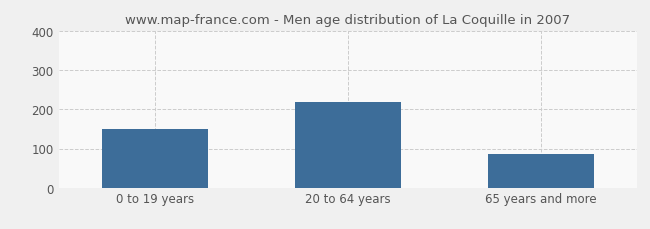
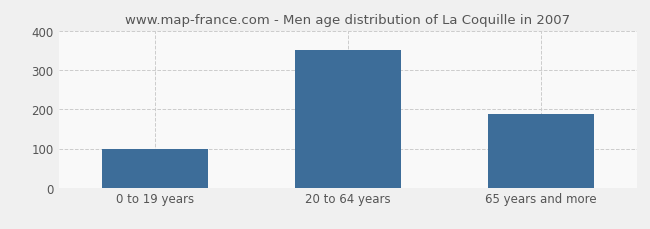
0 to 19 years: 150 -> 100
20 to 64 years: 220 -> 352
65 years and more: 85 -> 188
